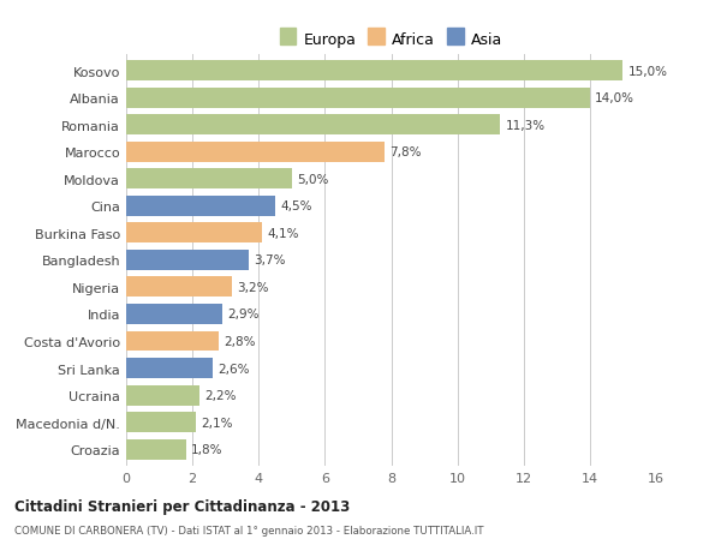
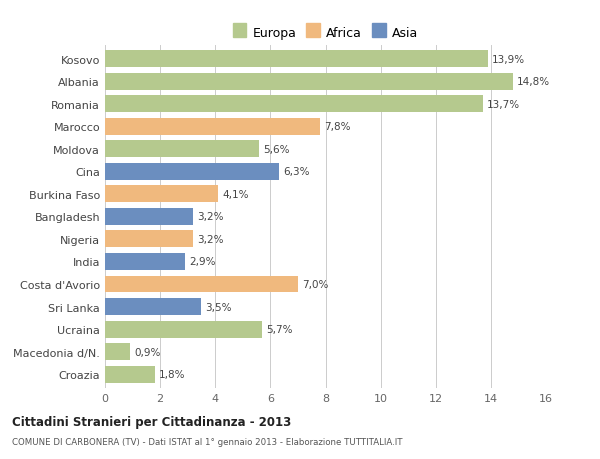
Kosovo: 15,0% -> 13,9%
Albania: 14,0% -> 14,8%
Romania: 11,3% -> 13,7%
Moldova: 5,0% -> 5,6%
Cina: 4,5% -> 6,3%
Bangladesh: 3,7% -> 3,2%
Costa d'Avorio: 2,8% -> 7,0%
Sri Lanka: 2,6% -> 3,5%
Ucraina: 2,2% -> 5,7%
Macedonia d/N.: 2,1% -> 0,9%
